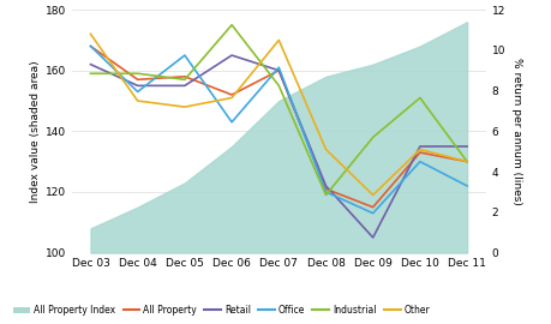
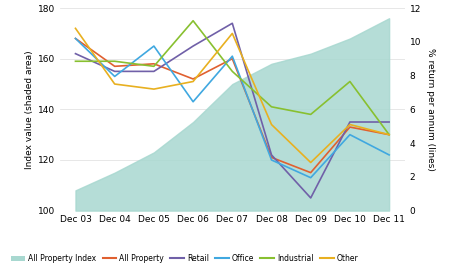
Retail/Dec 07: 160 -> 174
Industrial/Dec 08: 119 -> 141
